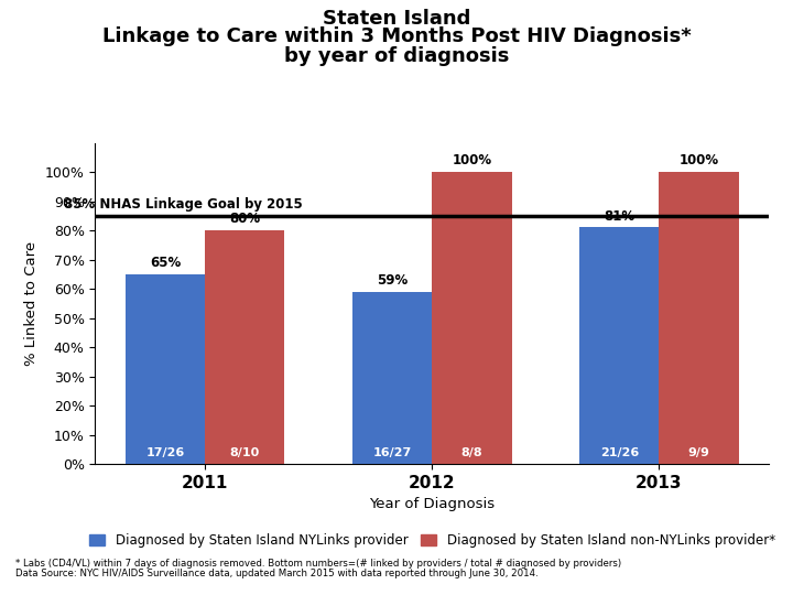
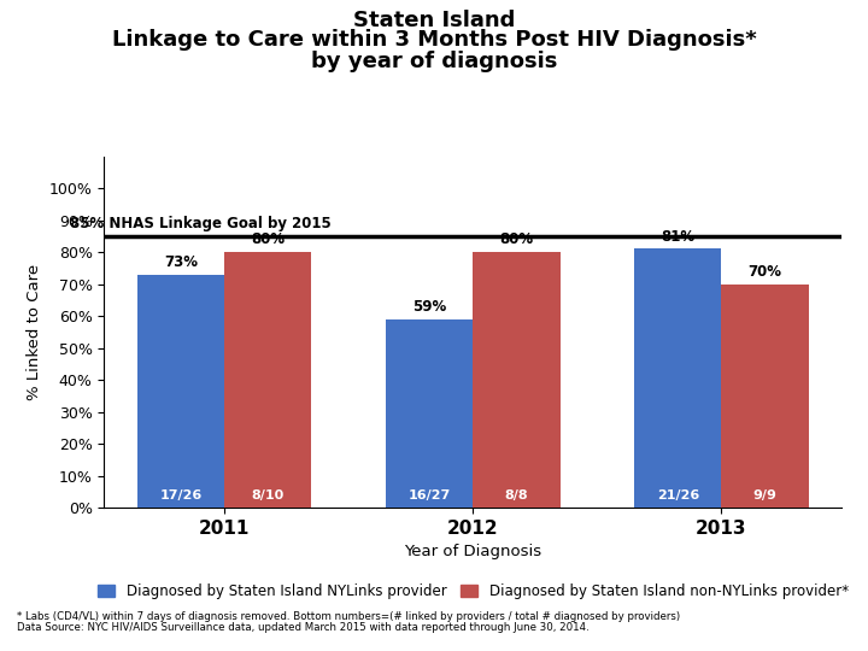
Diagnosed by Staten Island NYLinks provider/2011: 65% -> 73%
Diagnosed by Staten Island non-NYLinks provider*/2012: 100% -> 80%
Diagnosed by Staten Island non-NYLinks provider*/2013: 100% -> 70%
